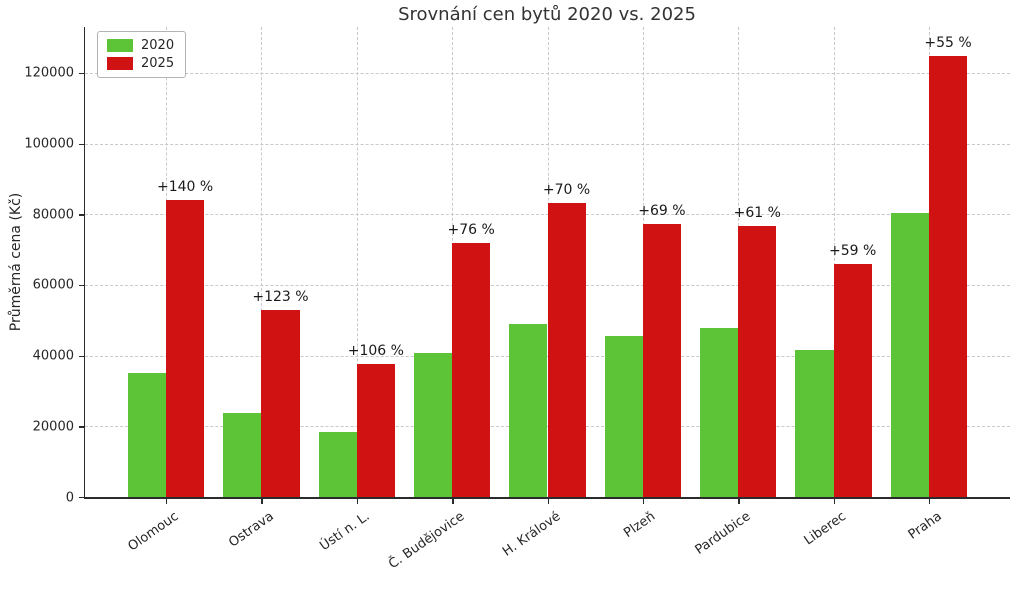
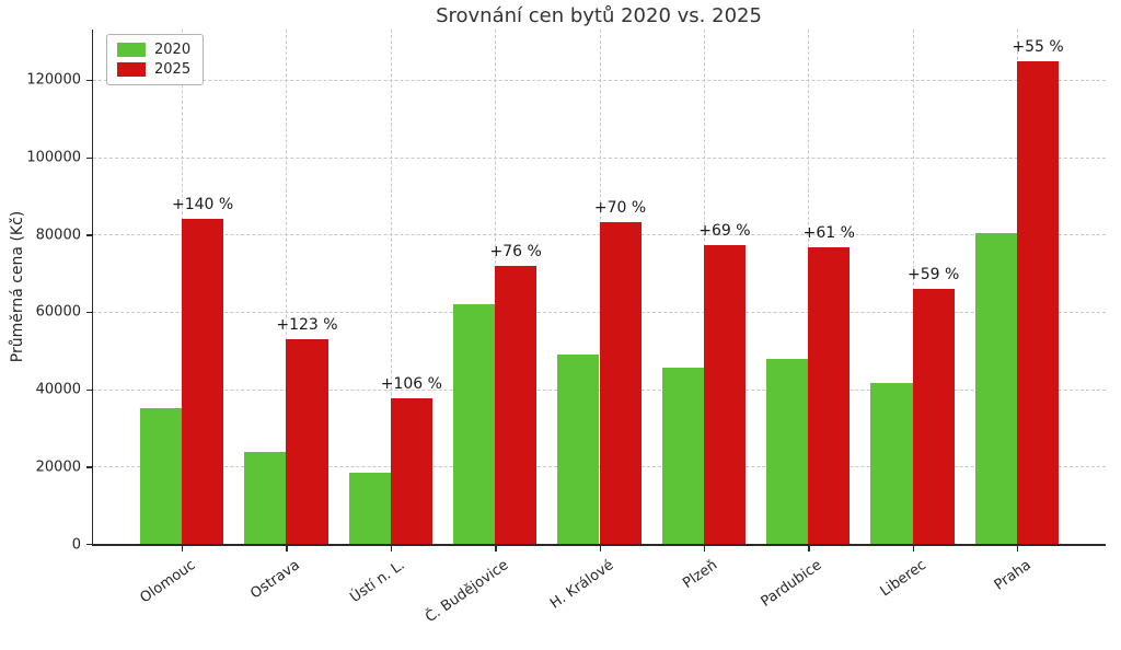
2020/Č. Budějovice: 41000 -> 62000
